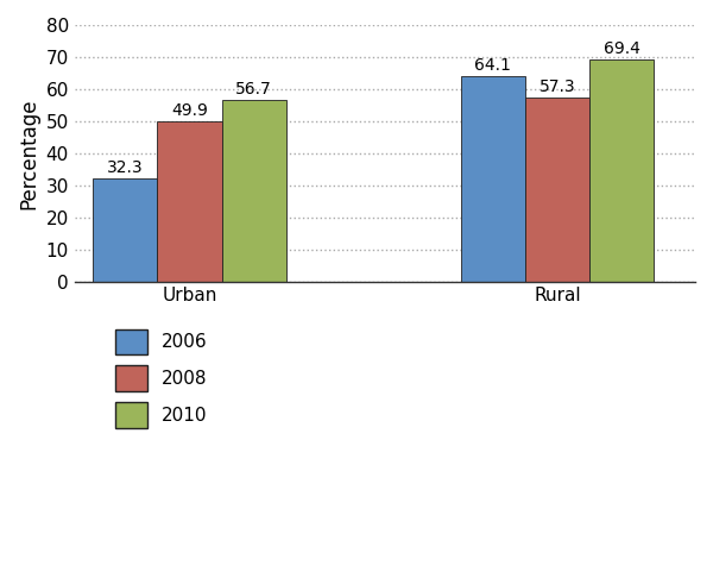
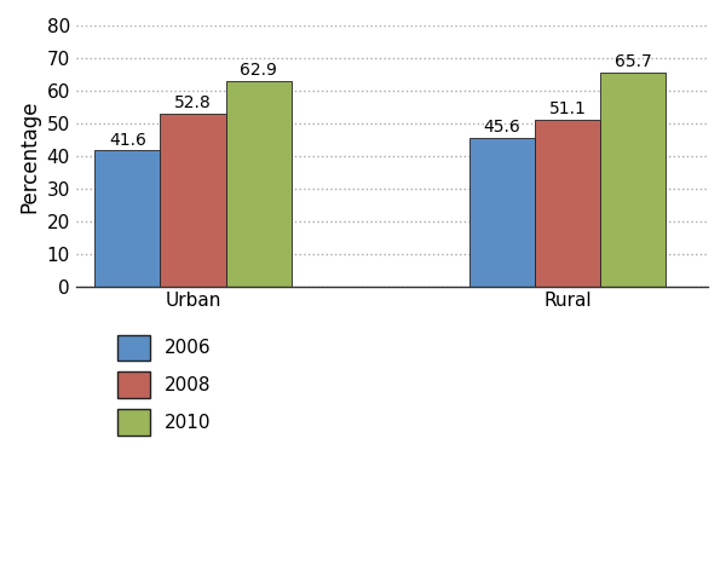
2006/Urban: 32.3 -> 41.6
2008/Urban: 49.9 -> 52.8
2010/Urban: 56.7 -> 62.9
2006/Rural: 64.1 -> 45.6
2008/Rural: 57.3 -> 51.1
2010/Rural: 69.4 -> 65.7
